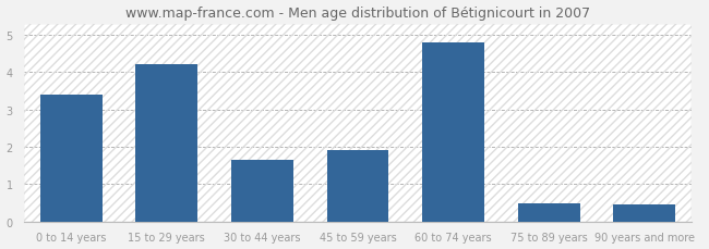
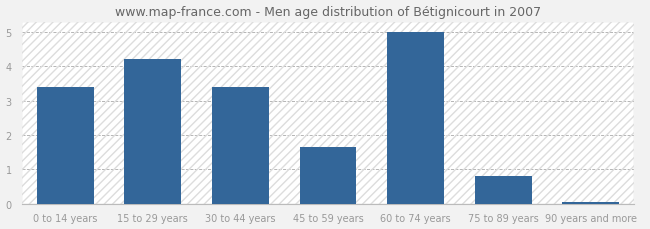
30 to 44 years: 1.65 -> 3.40
45 to 59 years: 1.90 -> 1.65
60 to 74 years: 4.80 -> 5.00
75 to 89 years: 0.50 -> 0.80
90 years and more: 0.45 -> 0.05
